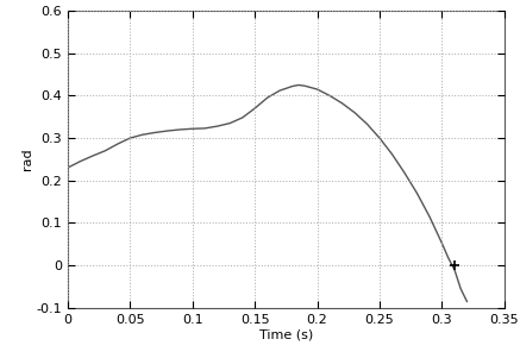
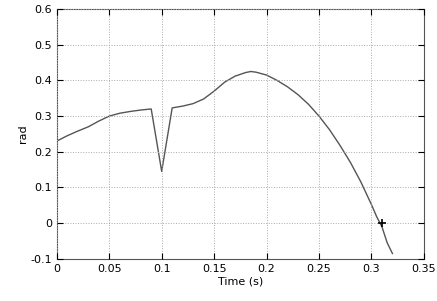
0.1: 0.322 -> 0.145
